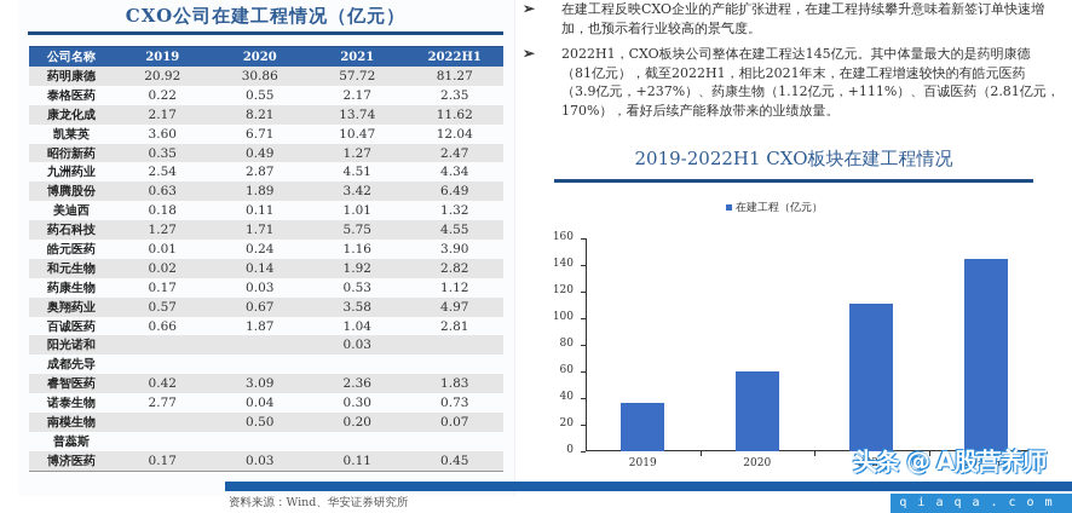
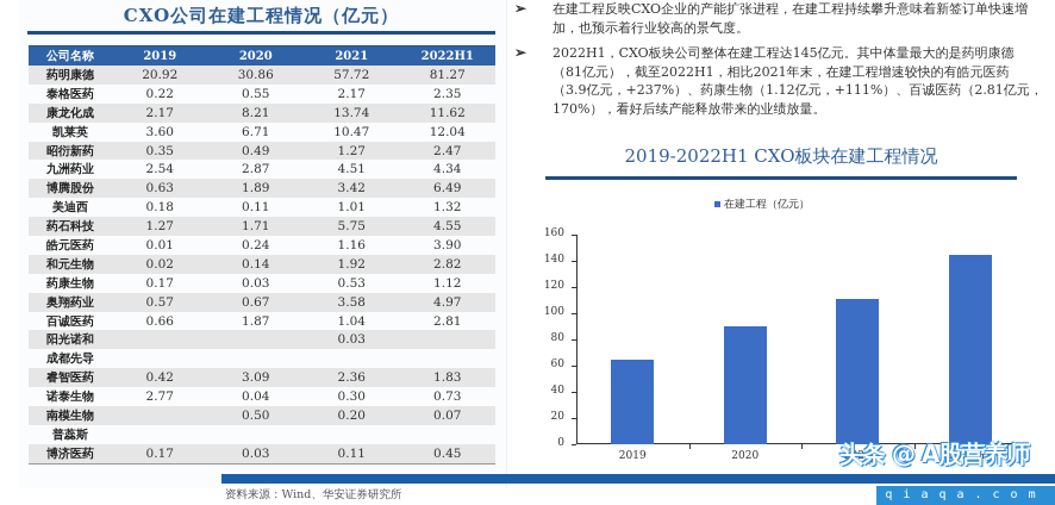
2019: 36 -> 65
2020: 60 -> 90
